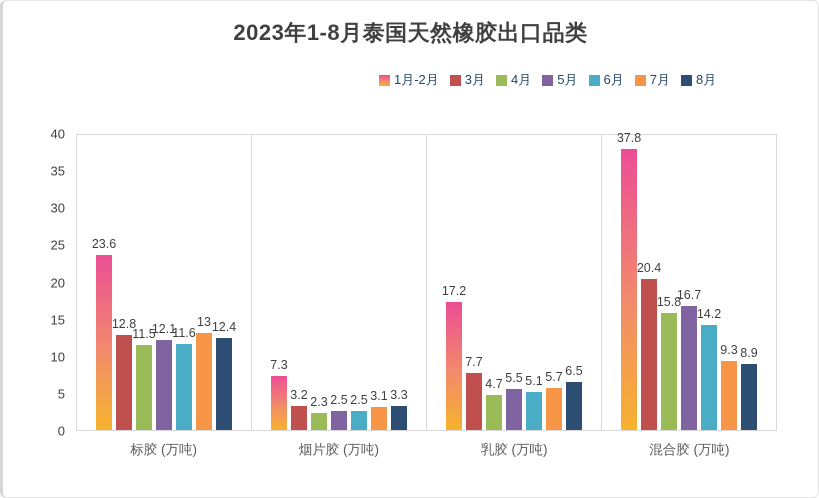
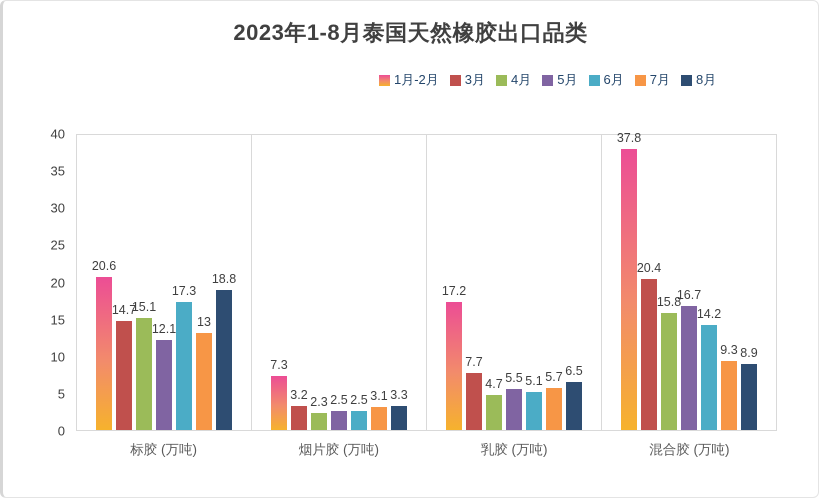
1月-2月/标胶 (万吨): 23.6 -> 20.6
3月/标胶 (万吨): 12.8 -> 14.7
4月/标胶 (万吨): 11.5 -> 15.1
6月/标胶 (万吨): 11.6 -> 17.3
8月/标胶 (万吨): 12.4 -> 18.8
